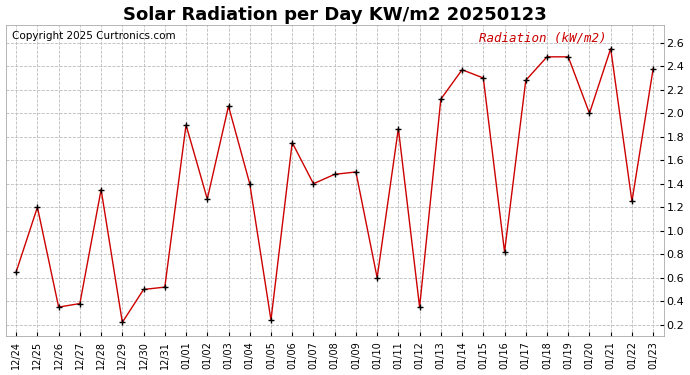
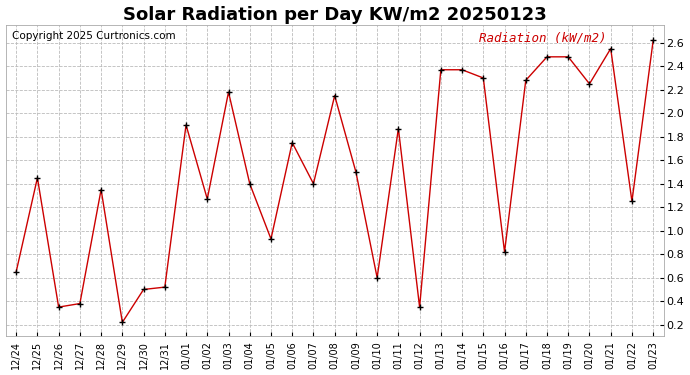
12/25: 1.20 -> 1.45
01/03: 2.06 -> 2.18
01/05: 0.24 -> 0.93
01/08: 1.48 -> 2.15
01/13: 2.12 -> 2.37
01/20: 2.00 -> 2.25
01/23: 2.38 -> 2.62
